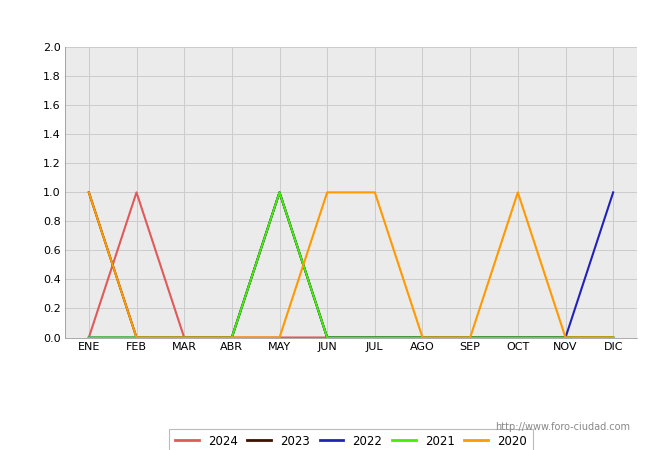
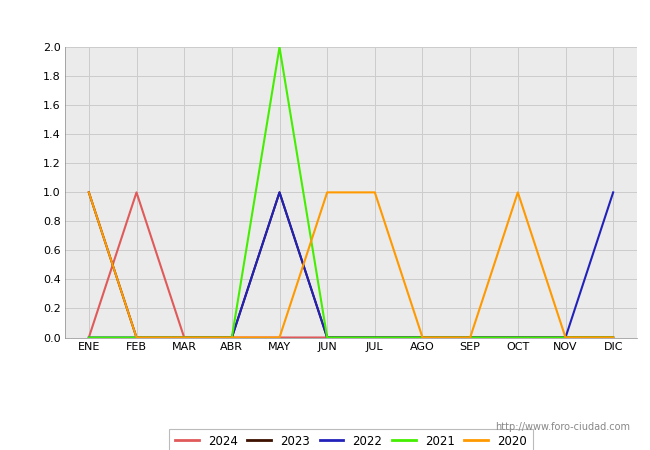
2021/MAY: 1 -> 2
